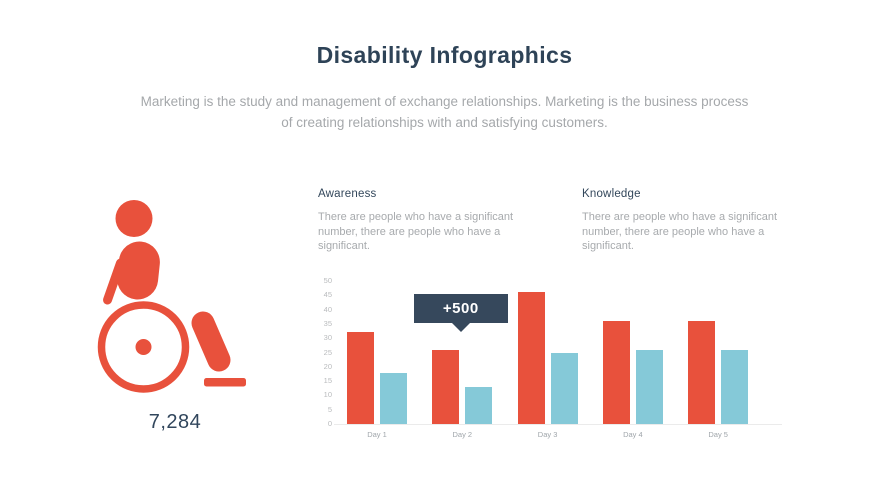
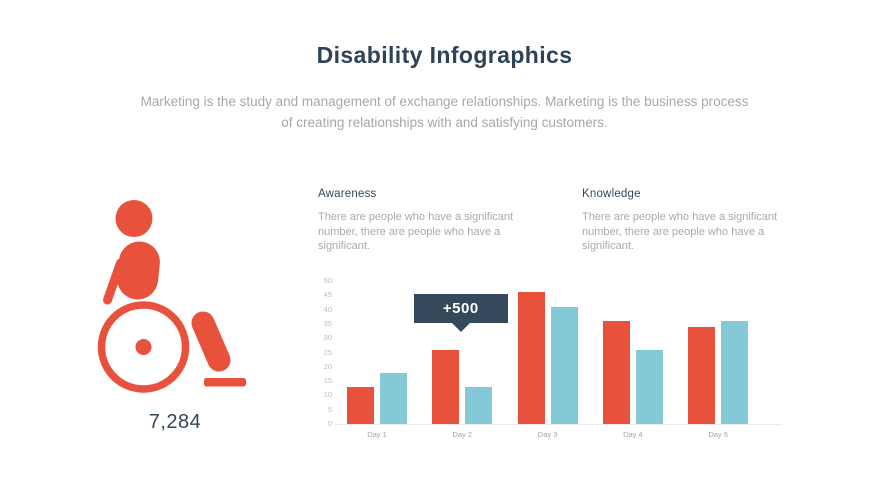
Awareness/Day 1: 32 -> 13
Knowledge/Day 3: 25 -> 41
Awareness/Day 5: 36 -> 34
Knowledge/Day 5: 26 -> 36
